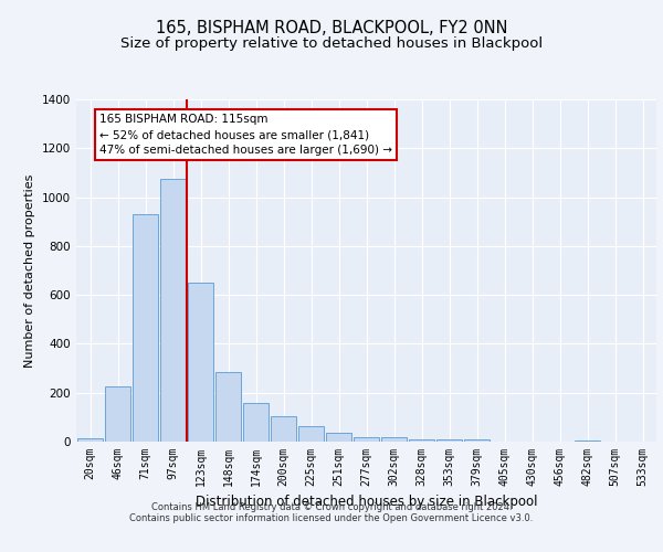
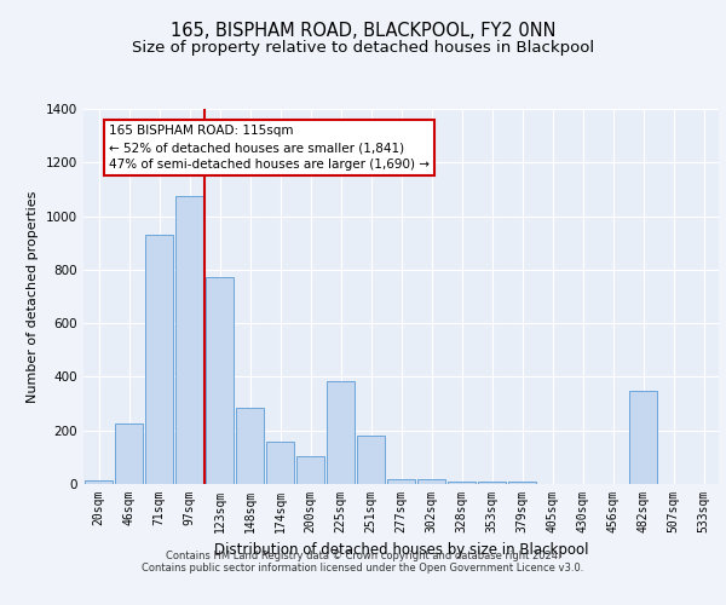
123sqm: 650 -> 770
225sqm: 65 -> 385
251sqm: 35 -> 180
482sqm: 5 -> 350
